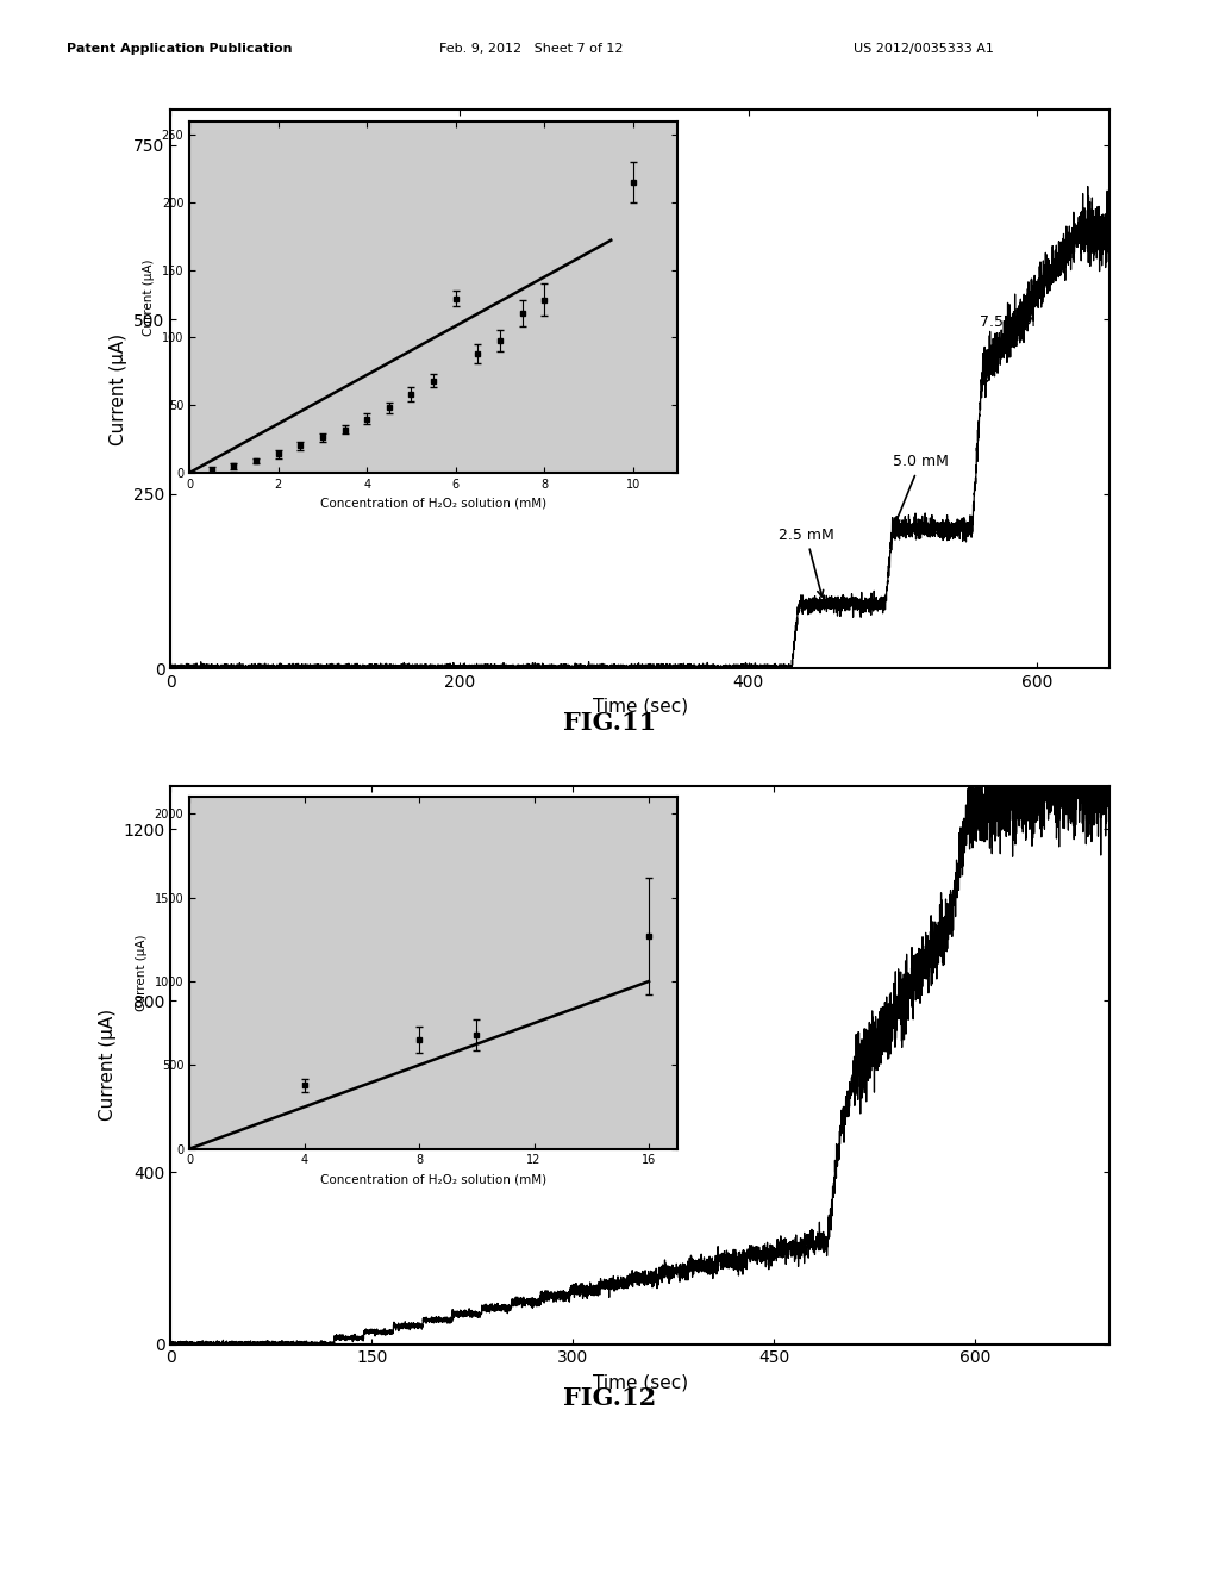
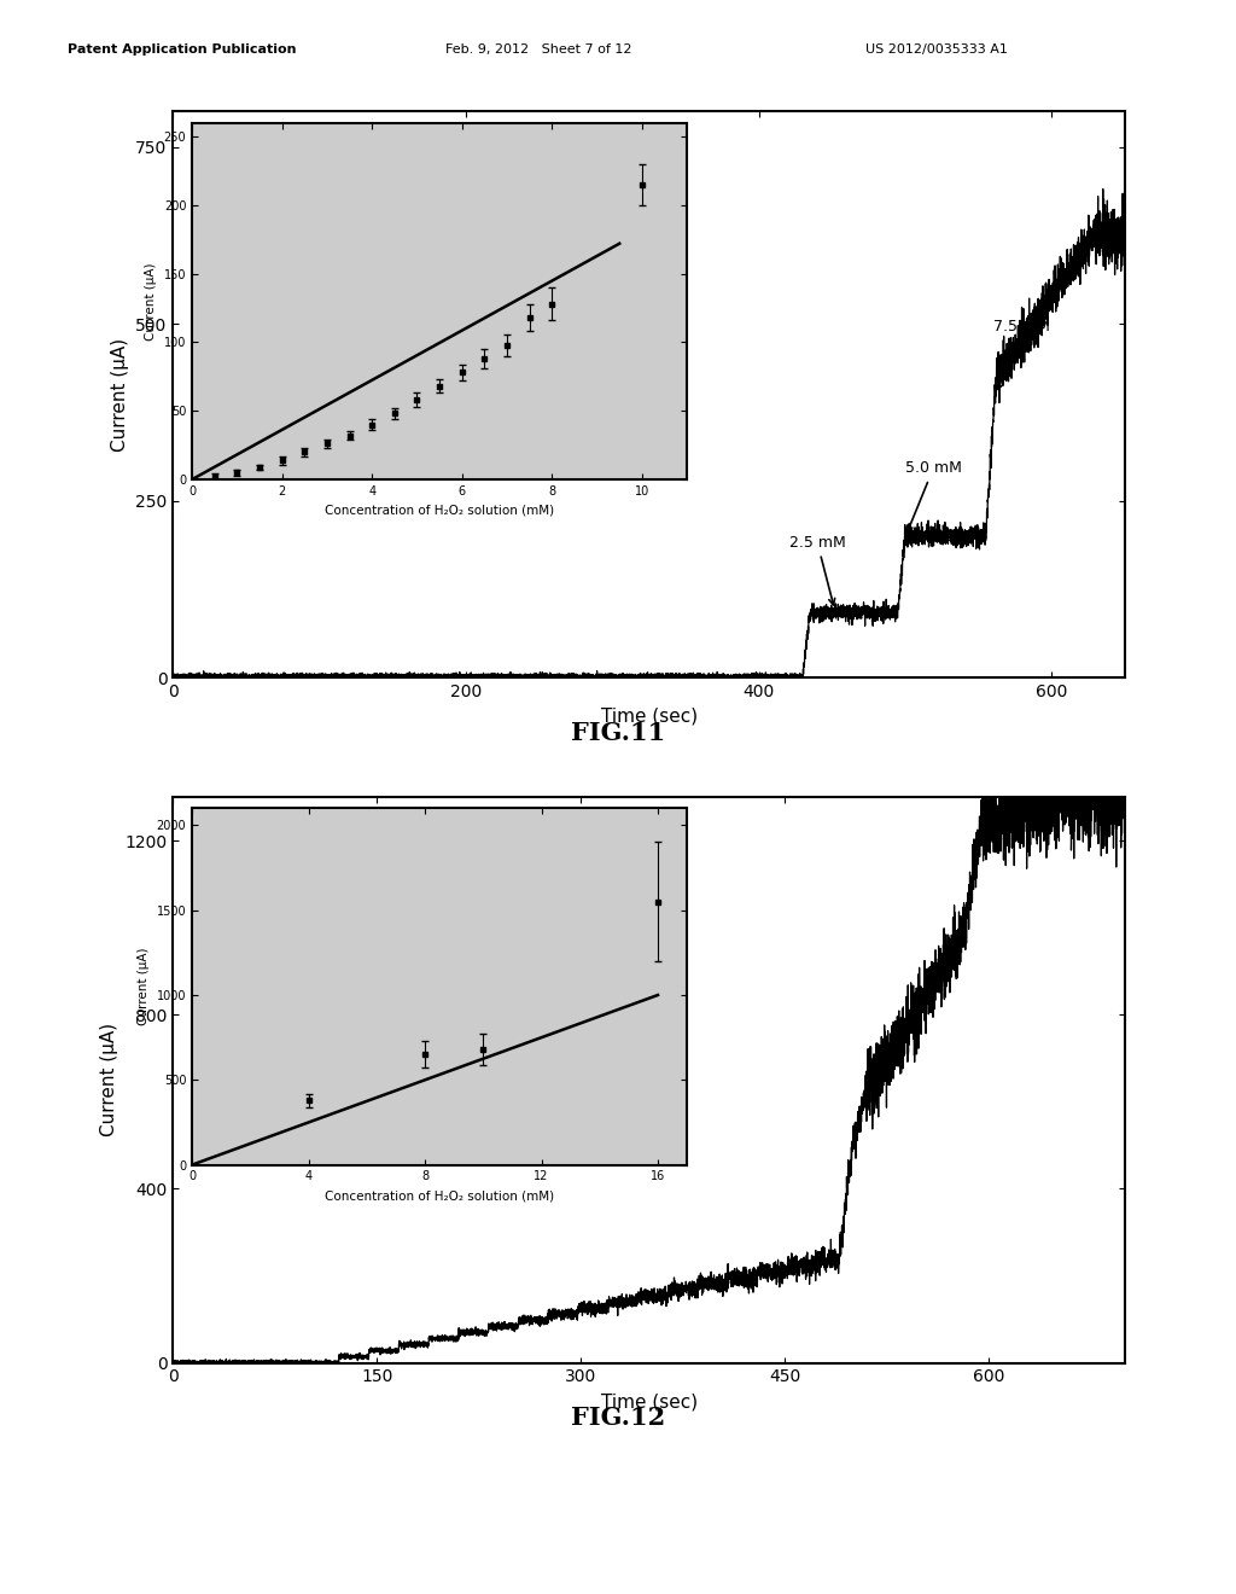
6: 129 -> 78
16: 1270 -> 1550
